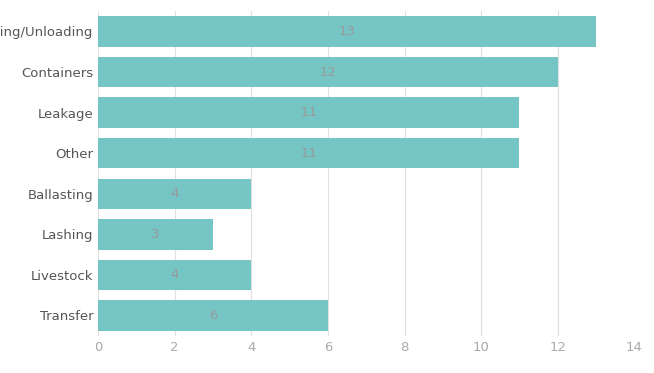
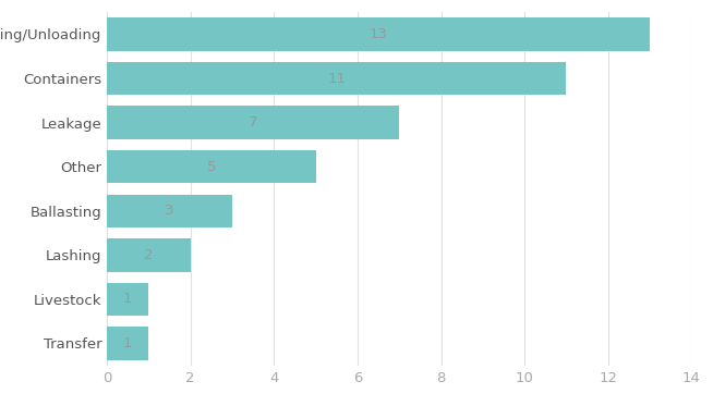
Containers: 12 -> 11
Leakage: 11 -> 7
Other: 11 -> 5
Ballasting: 4 -> 3
Lashing: 3 -> 2
Livestock: 4 -> 1
Transfer: 6 -> 1
